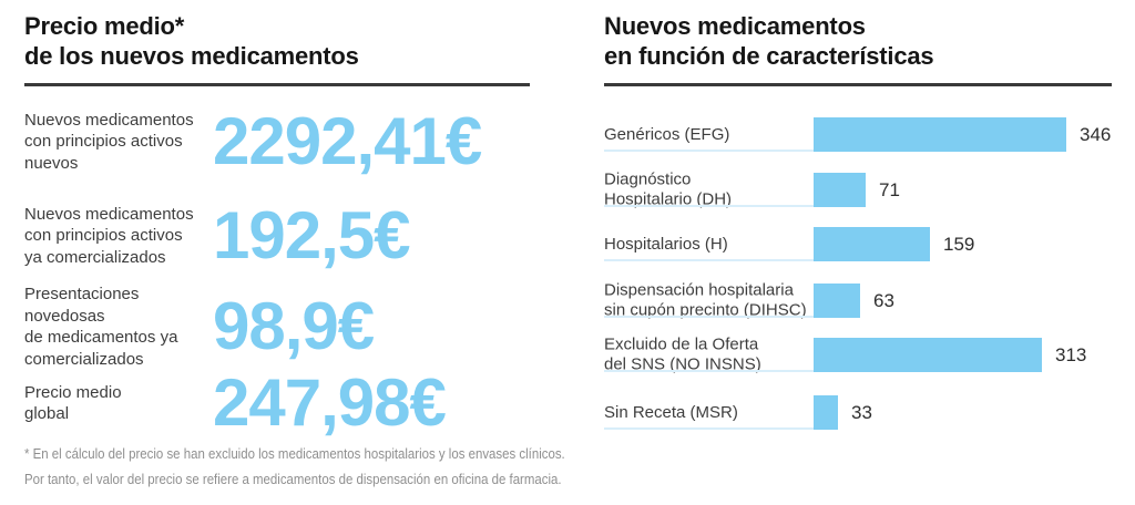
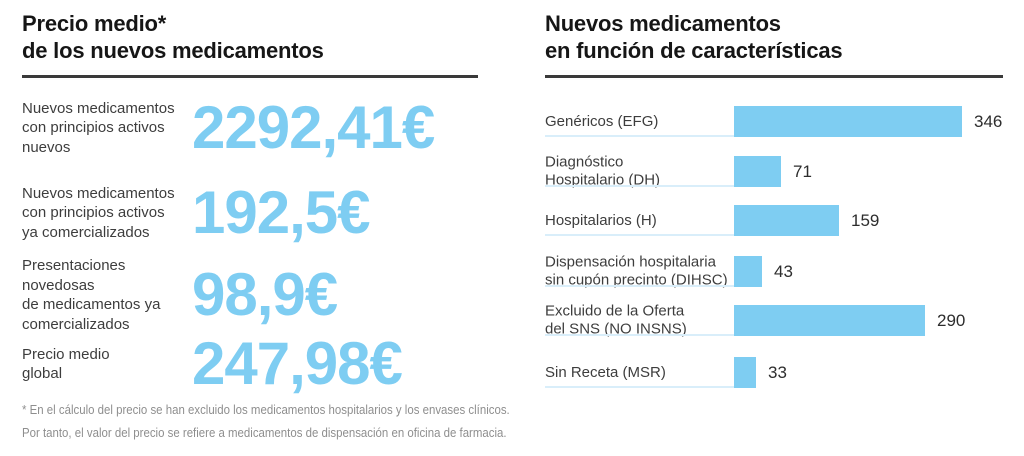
Nuevos medicamentos en función de características/Dispensación hospitalaria sin cupón precinto (DIHSC): 63 -> 43
Nuevos medicamentos en función de características/Excluido de la Oferta del SNS (NO INSNS): 313 -> 290
